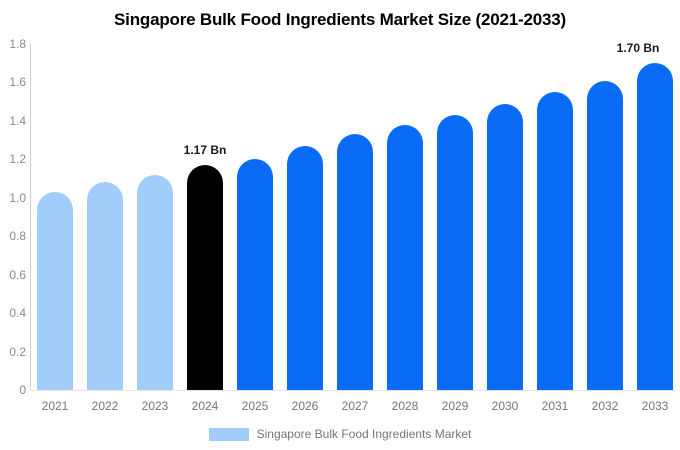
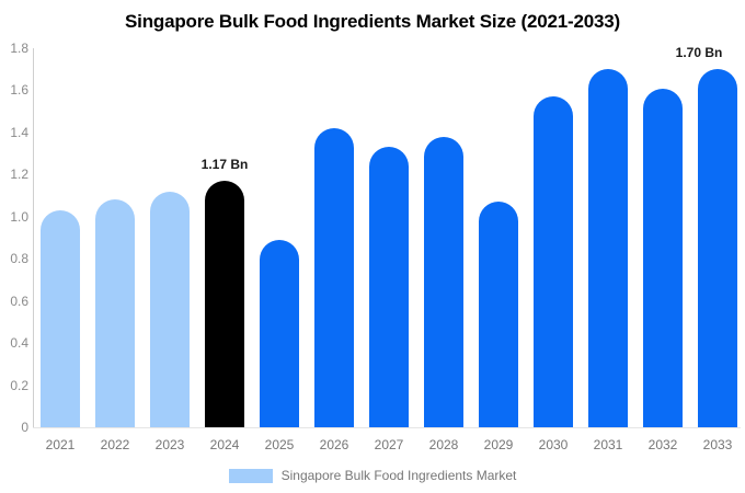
2025: 1.20 -> 0.89
2026: 1.27 -> 1.42
2029: 1.43 -> 1.07
2030: 1.49 -> 1.57
2031: 1.55 -> 1.70
